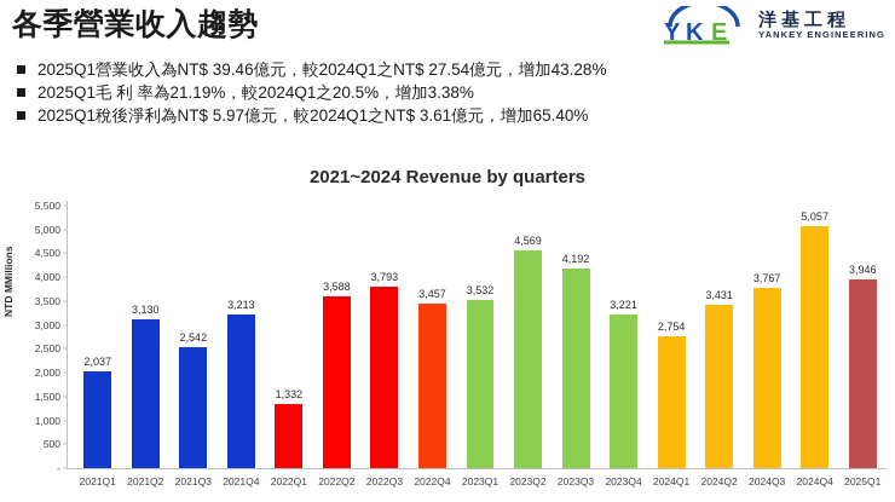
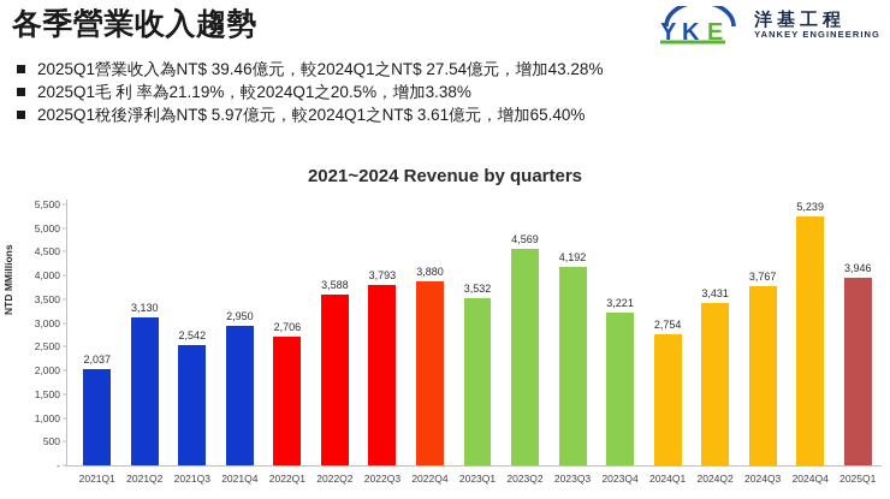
2021Q4: 3,213 -> 2,950
2022Q1: 1,332 -> 2,706
2022Q4: 3,457 -> 3,880
2024Q4: 5,057 -> 5,239
